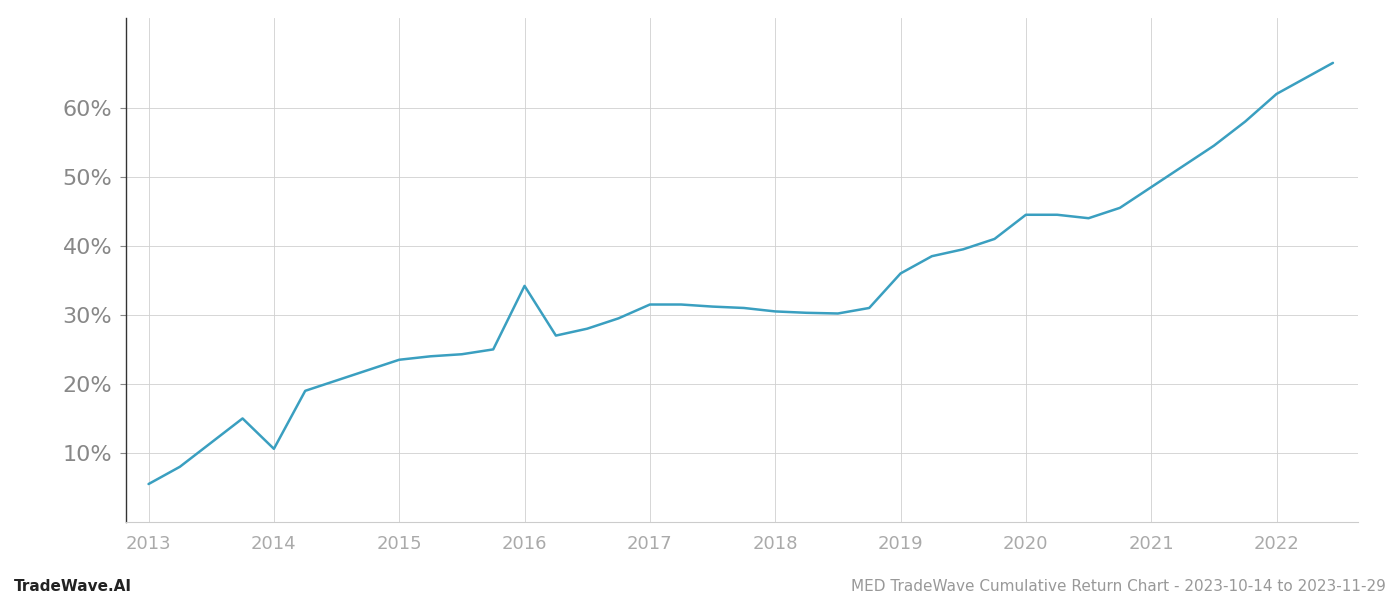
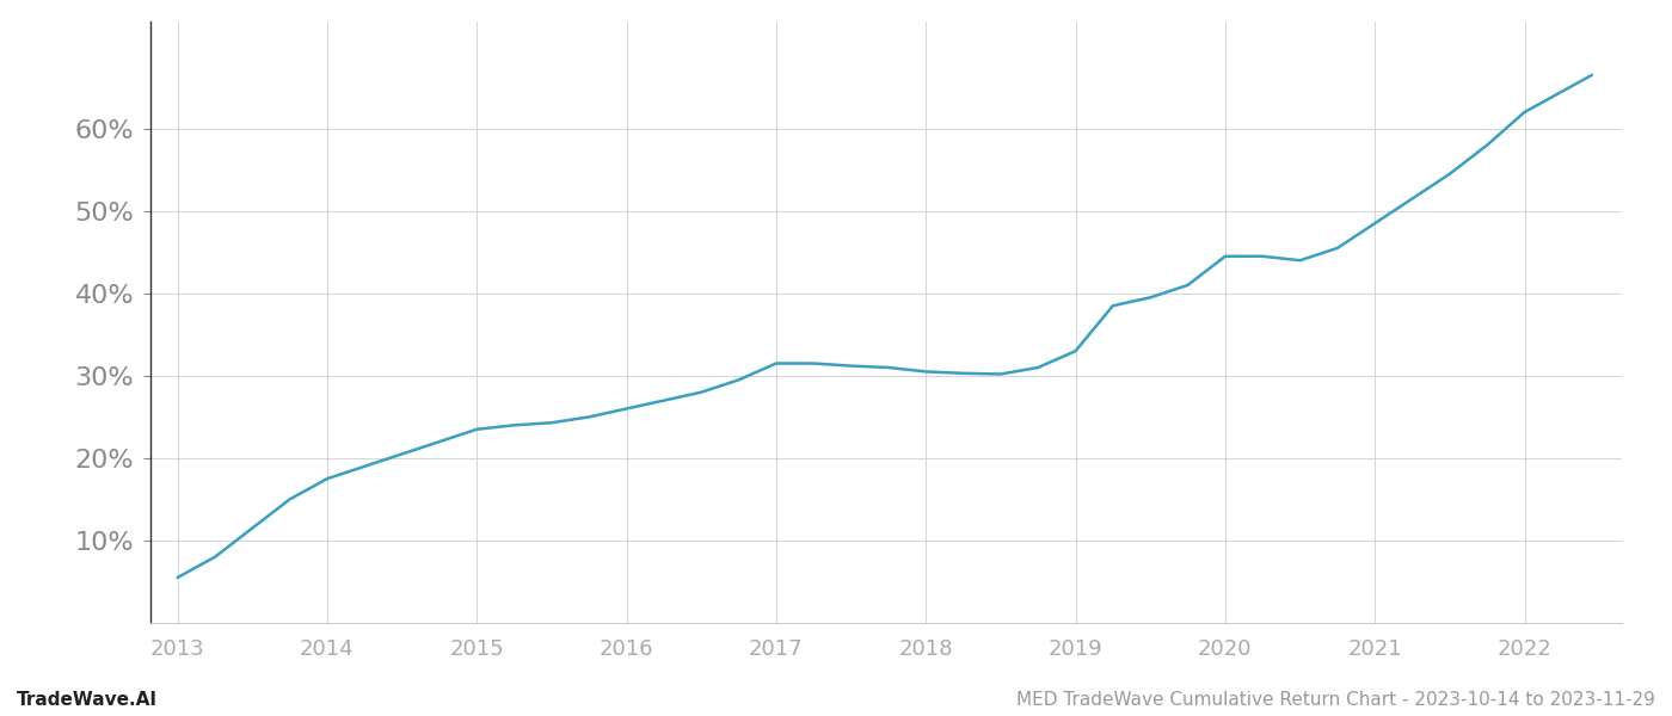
2014: 10.6% -> 17.5%
2016: 34.2% -> 26.0%
2019: 36.0% -> 33.0%
